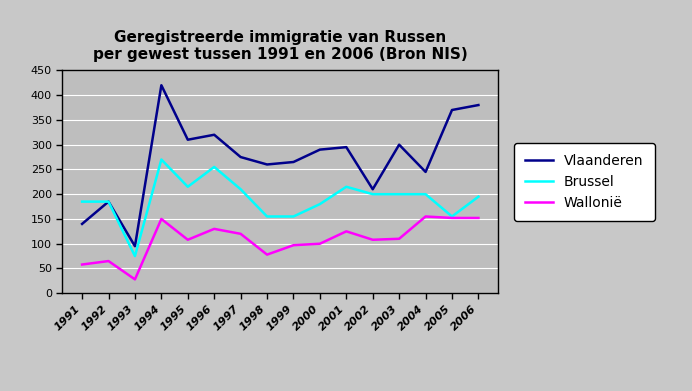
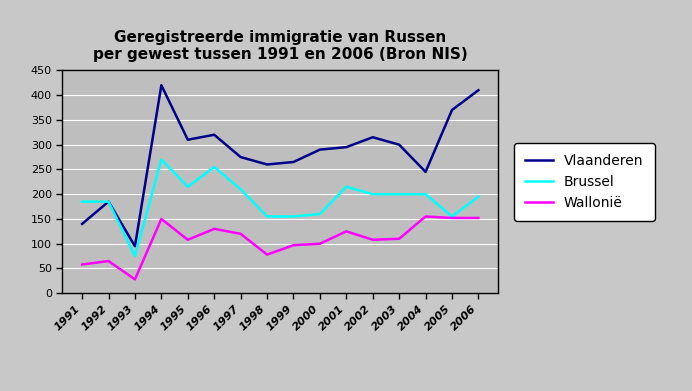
Brussel/2000: 180 -> 160
Vlaanderen/2002: 210 -> 315
Vlaanderen/2006: 380 -> 410
